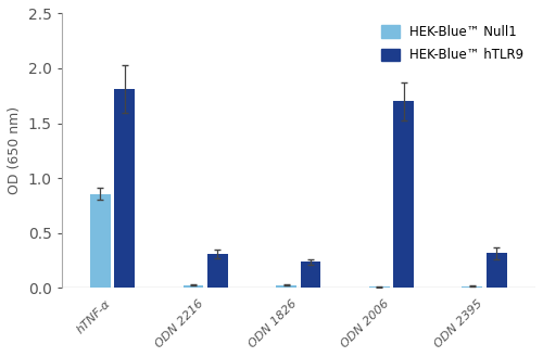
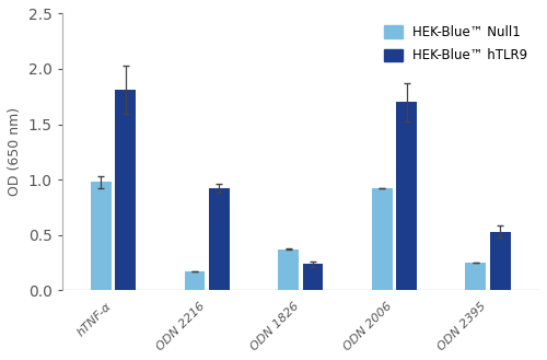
HEK-Blue™ Null1/hTNF-α: 0.85 -> 0.98
HEK-Blue™ Null1/ODN 2216: 0.02 -> 0.17
HEK-Blue™ hTLR9/ODN 2216: 0.30 -> 0.92
HEK-Blue™ Null1/ODN 1826: 0.03 -> 0.37
HEK-Blue™ Null1/ODN 2006: 0.01 -> 0.92
HEK-Blue™ Null1/ODN 2395: 0.02 -> 0.25
HEK-Blue™ hTLR9/ODN 2395: 0.32 -> 0.53
